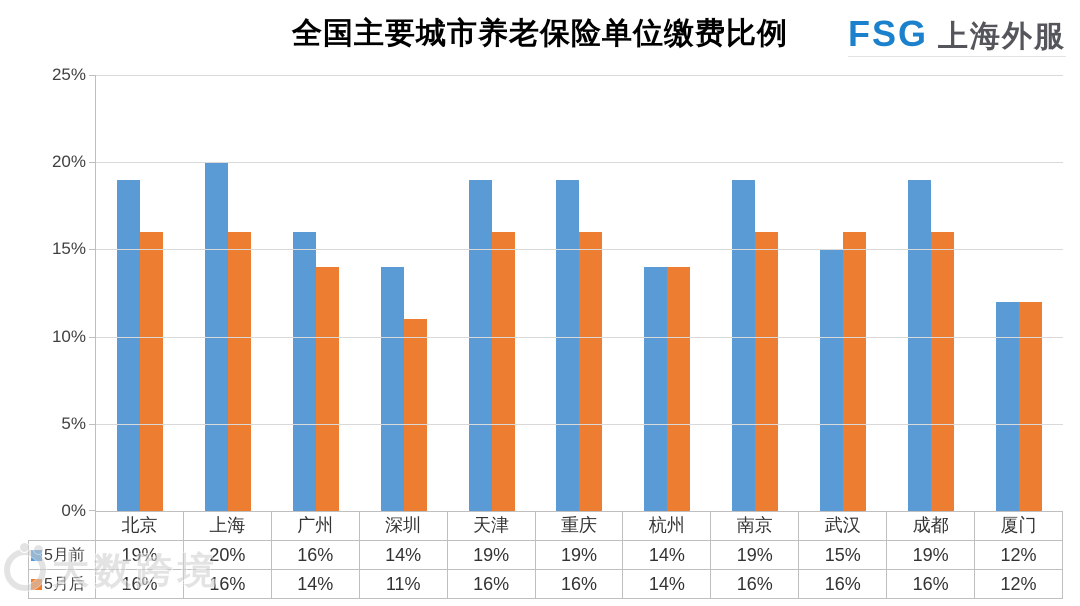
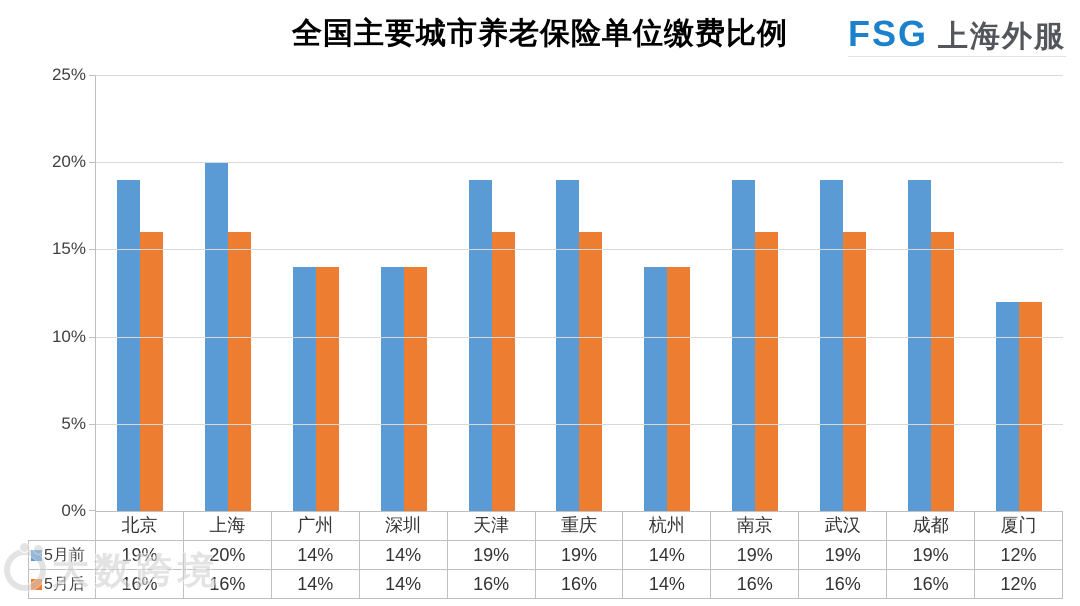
5月前/广州: 16% -> 14%
5月后/深圳: 11% -> 14%
5月前/武汉: 15% -> 19%
